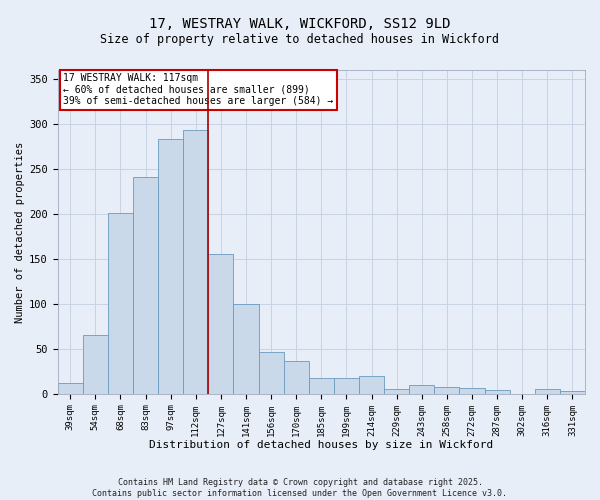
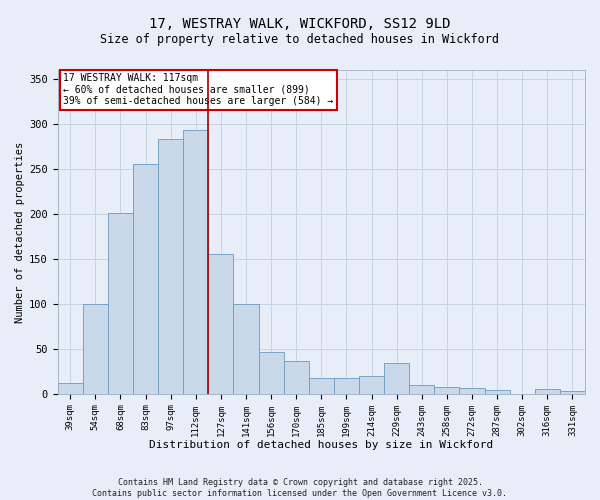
54sqm: 65 -> 100
83sqm: 241 -> 256
229sqm: 5 -> 34
